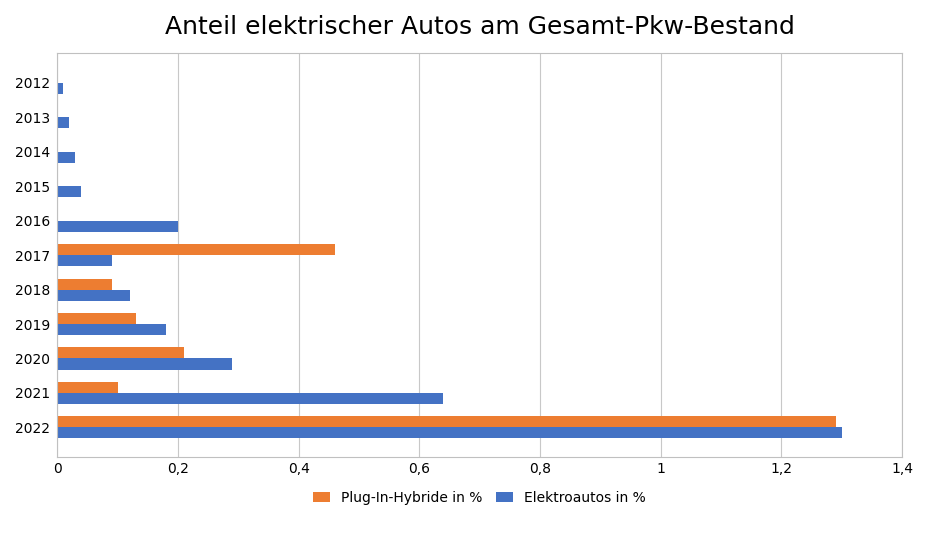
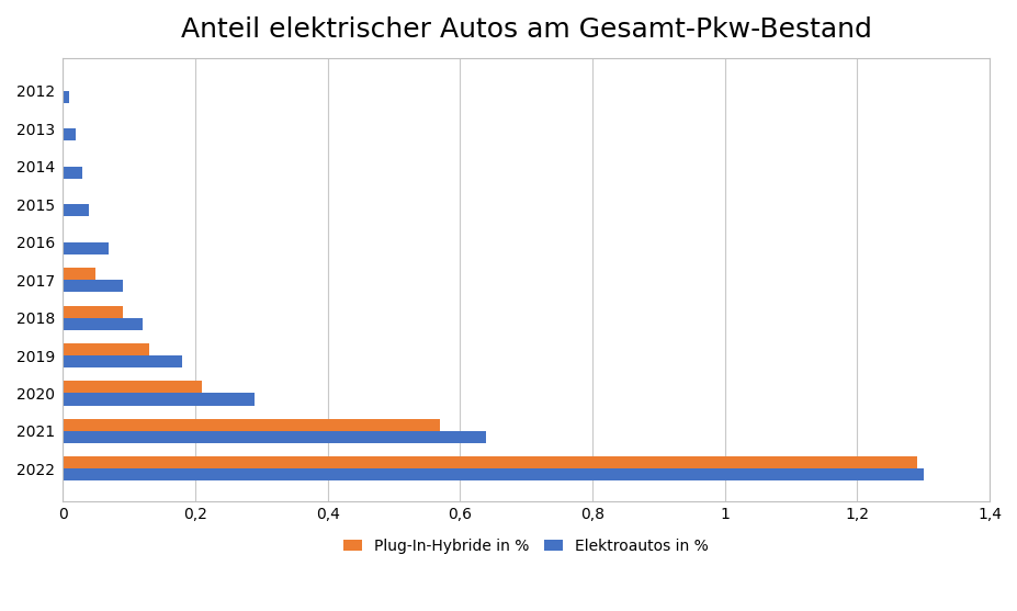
Elektroautos in %/2016: 0,20 -> 0,07
Plug-In-Hybride in %/2017: 0,46 -> 0,05
Plug-In-Hybride in %/2021: 0,10 -> 0,57
